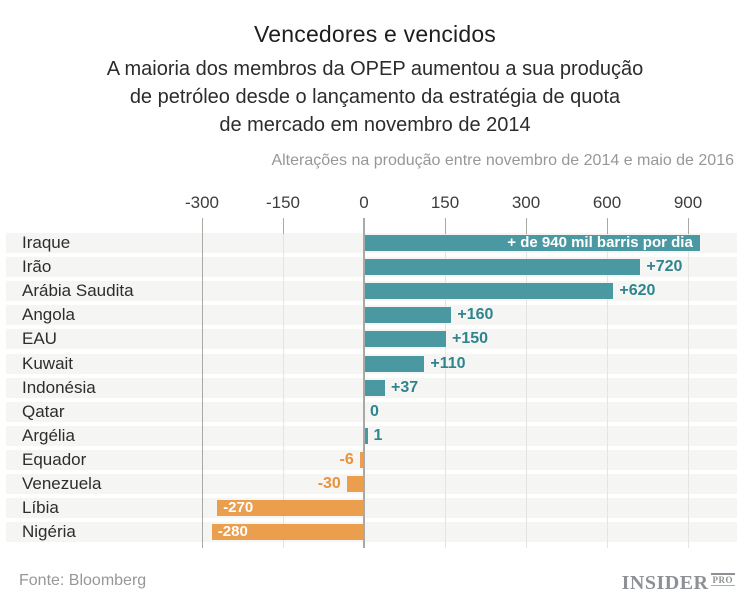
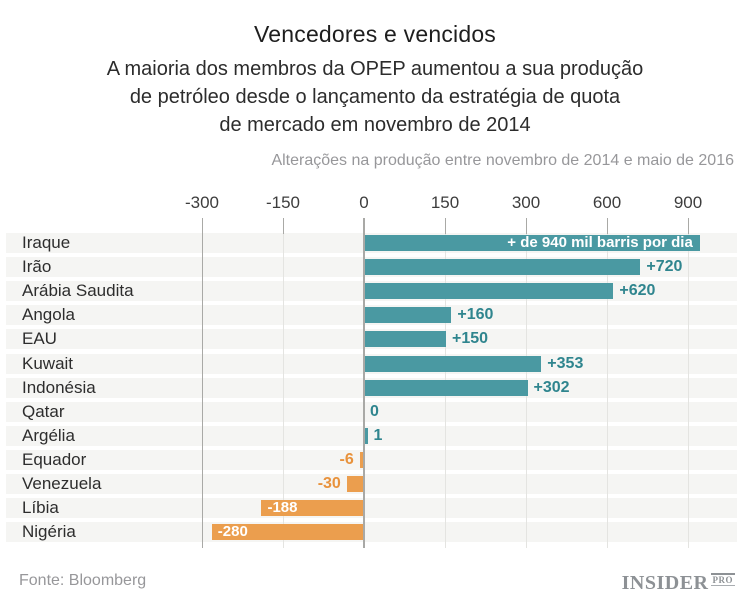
Kuwait: +110 -> +353
Indonésia: +37 -> +302
Líbia: -270 -> -188
